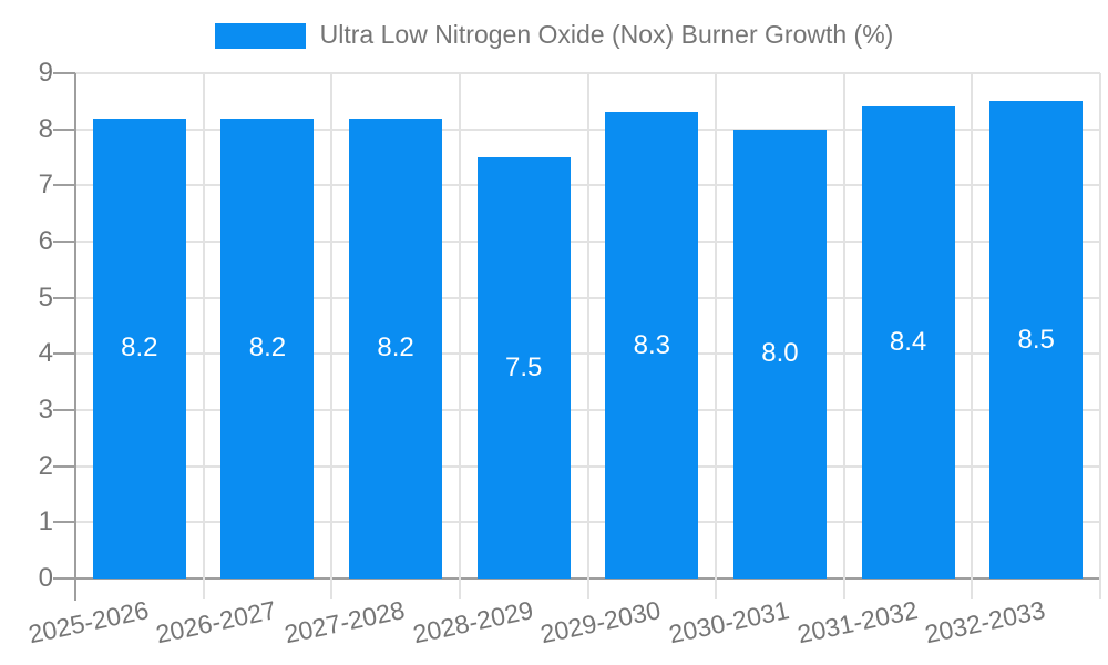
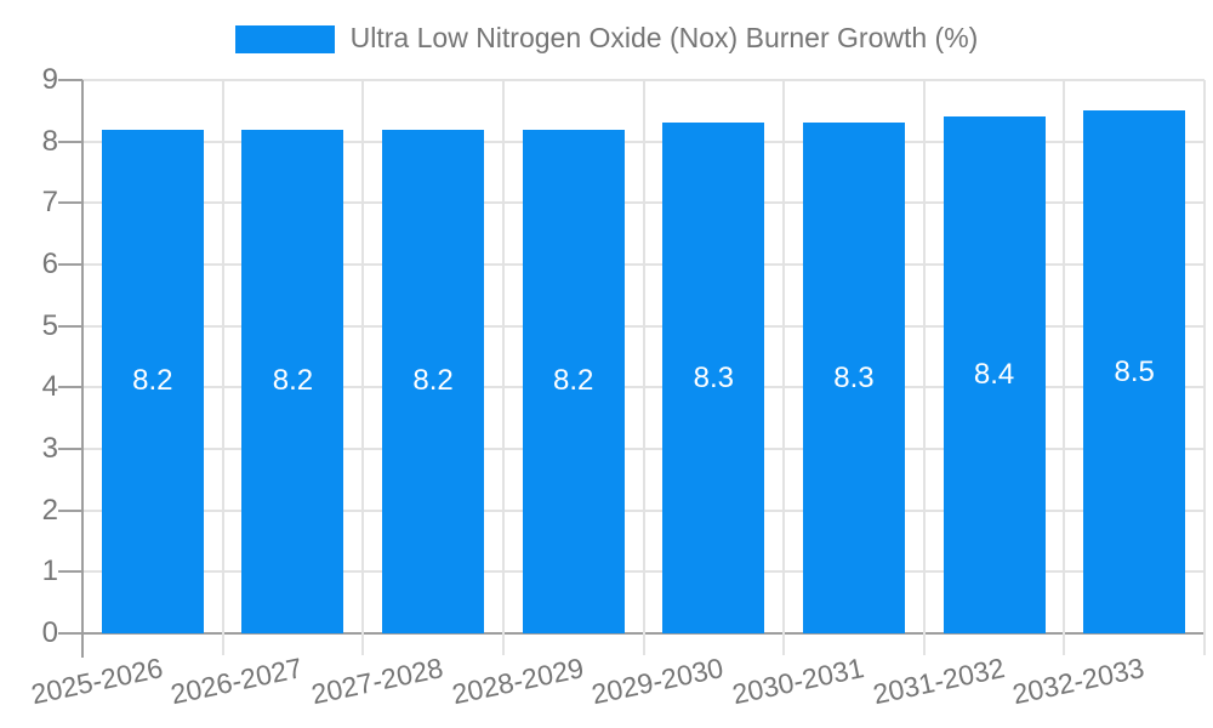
2028-2029: 7.5 -> 8.2
2030-2031: 8.0 -> 8.3
